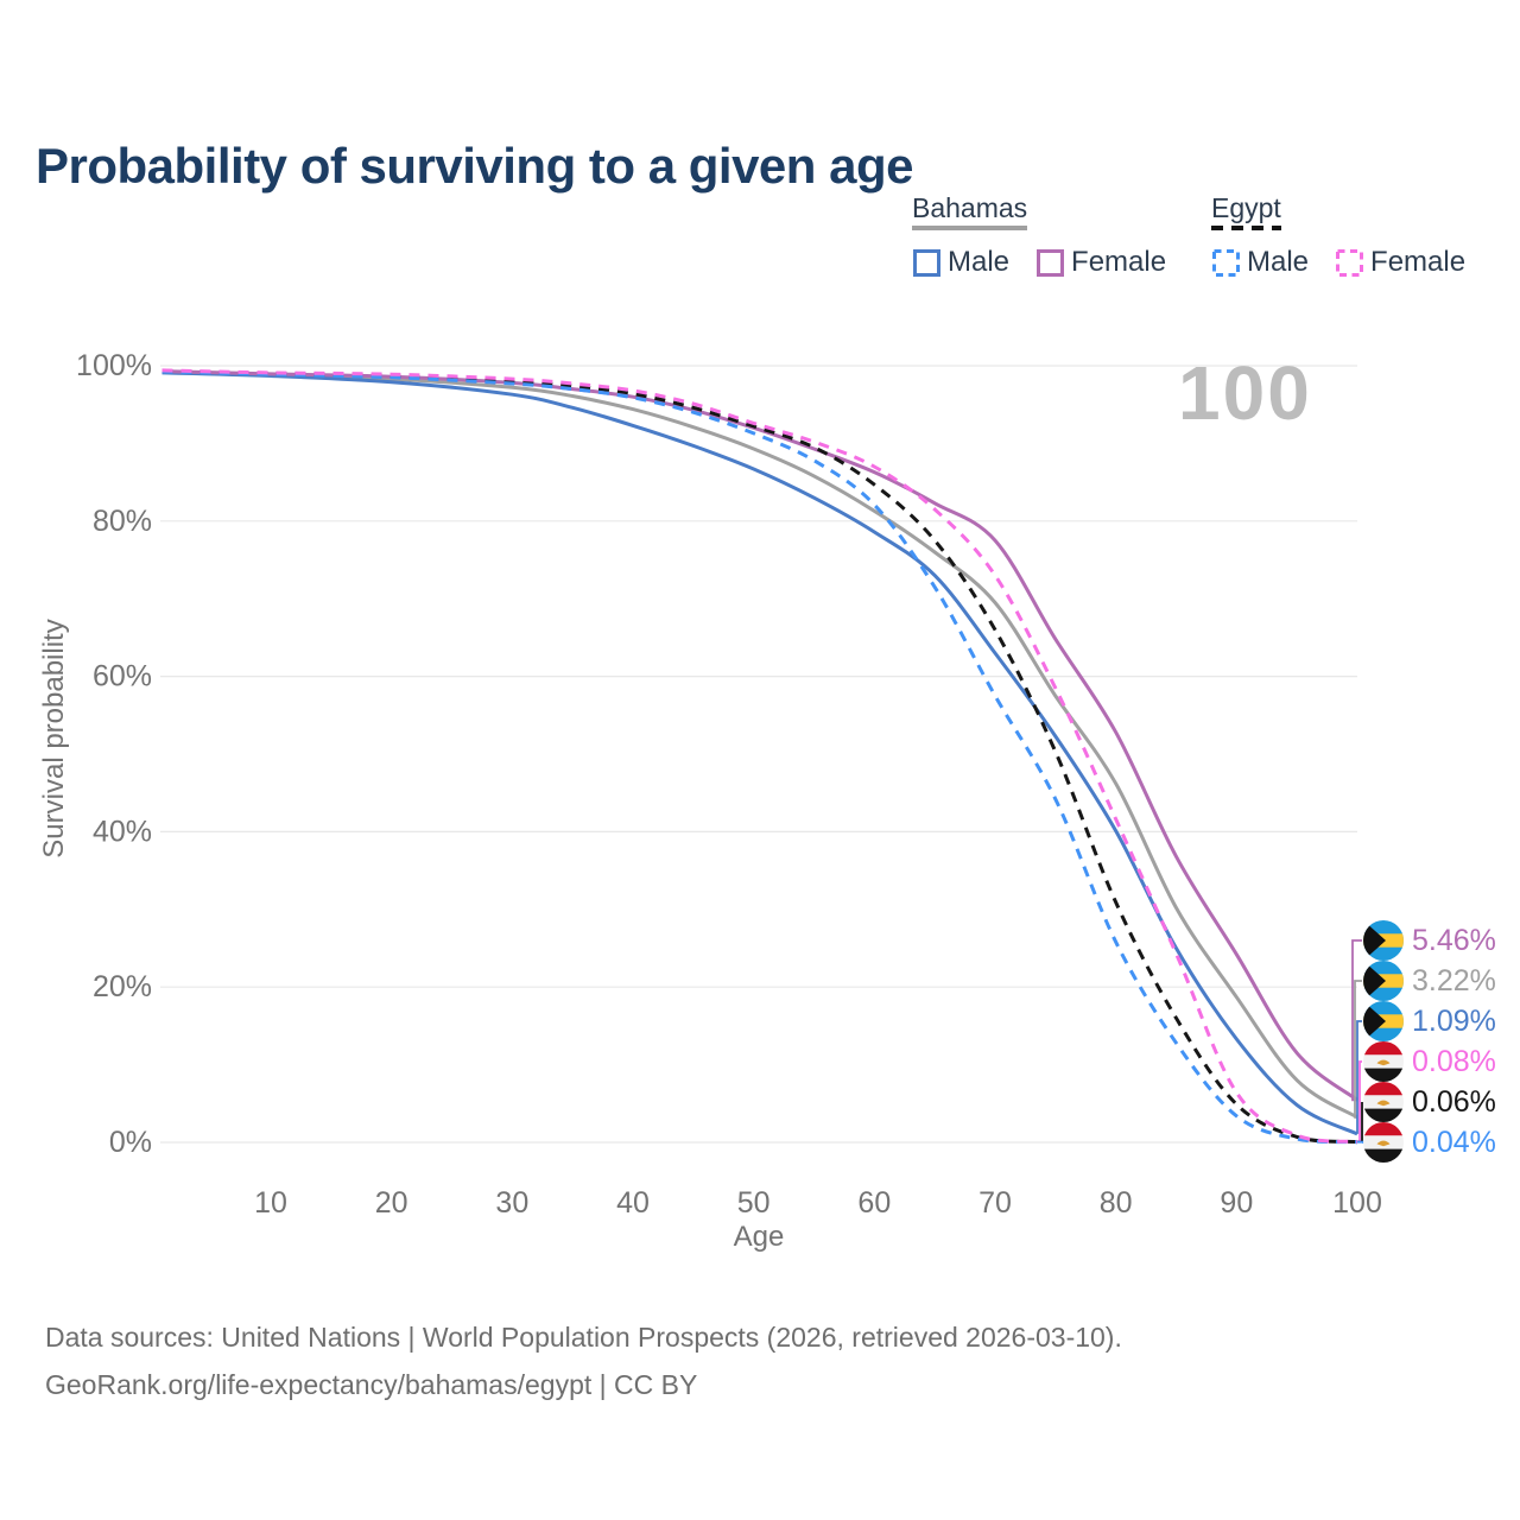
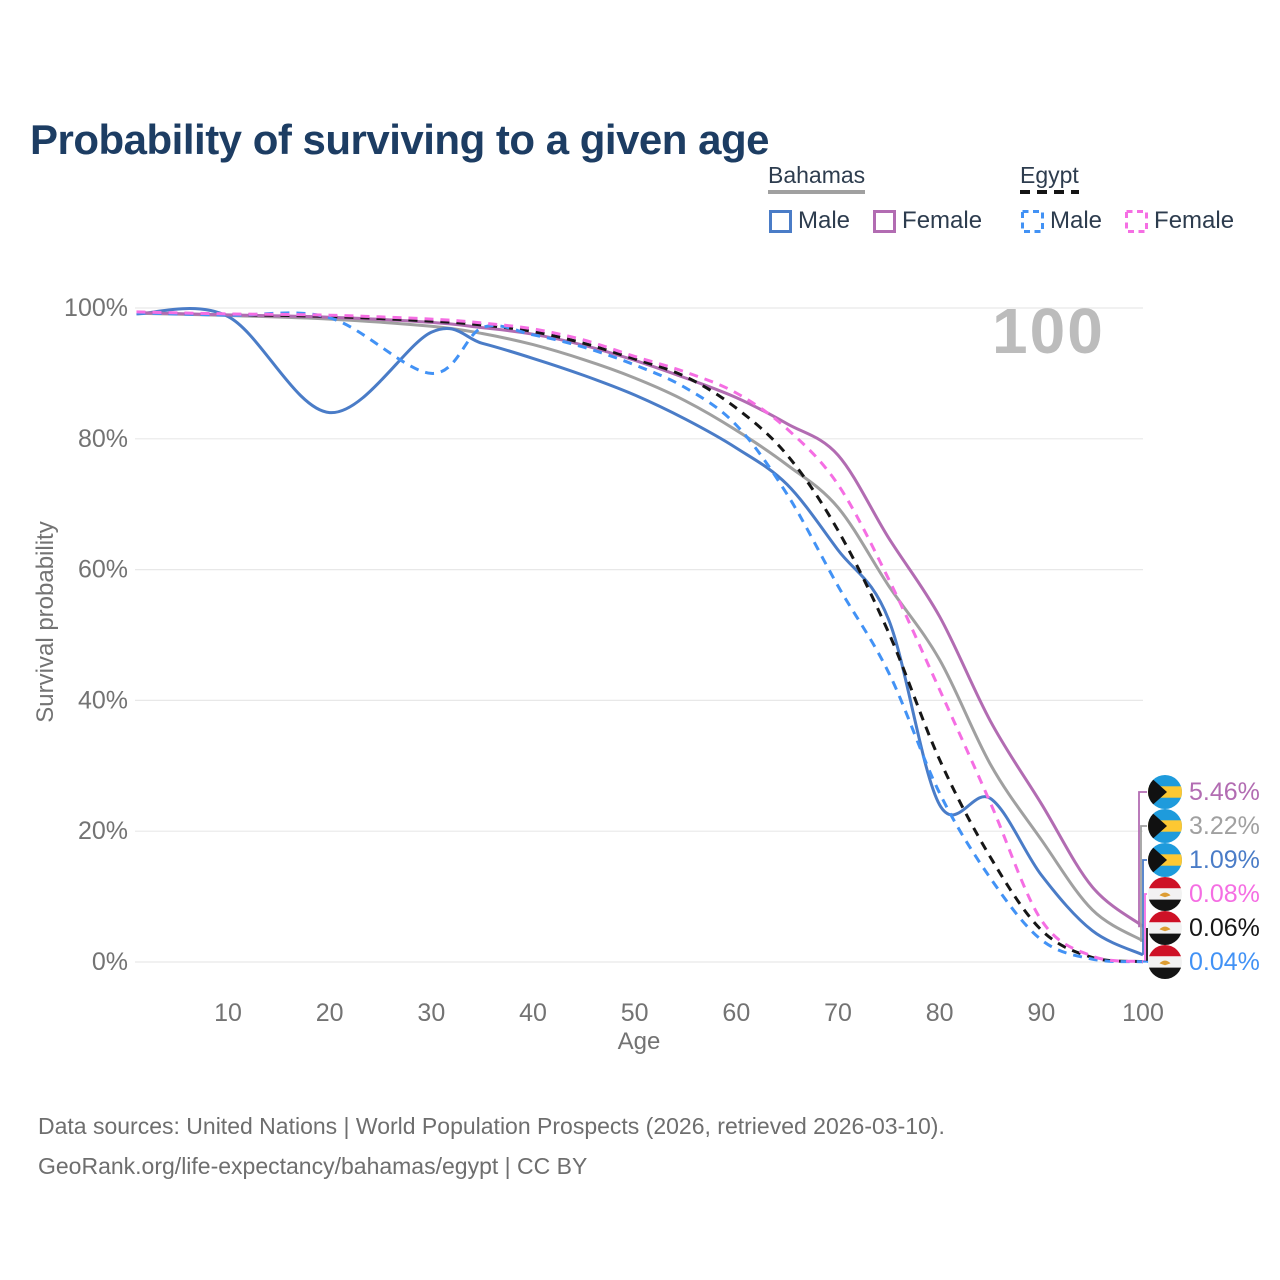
Bahamas Male/20: 98% -> 84%
Egypt Male/30: 98% -> 90%
Bahamas Male/80: 40% -> 24%
